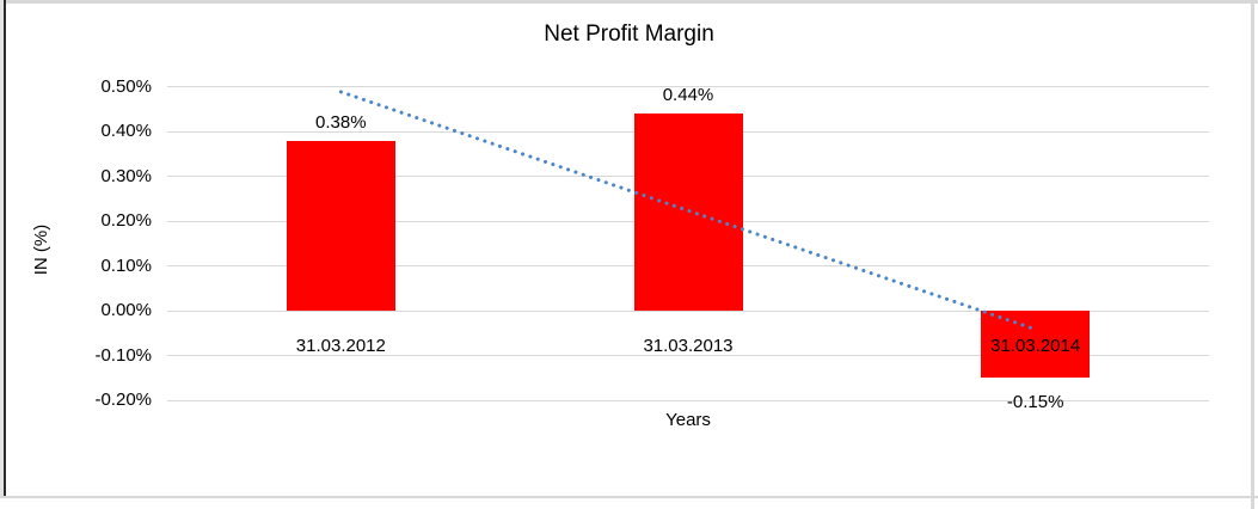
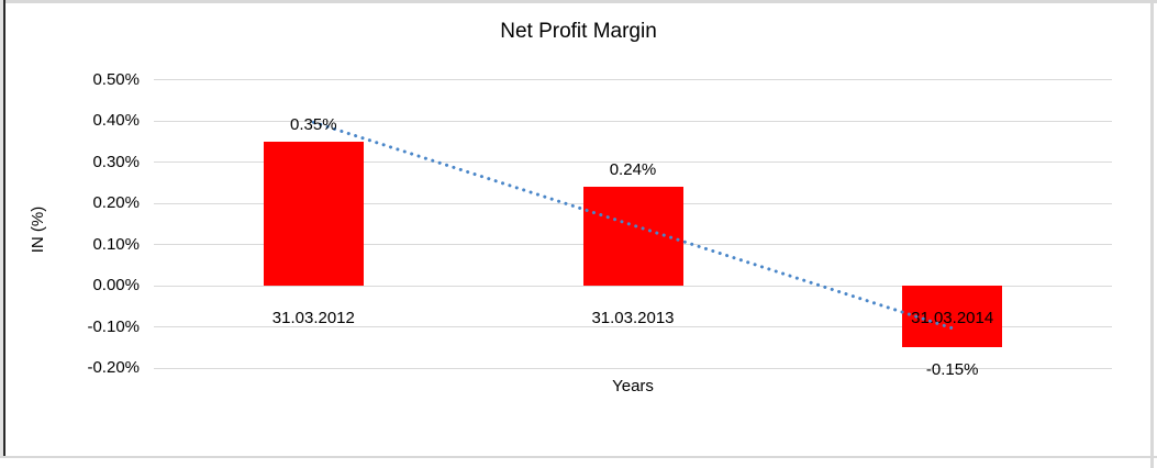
31.03.2012: 0.38% -> 0.35%
31.03.2013: 0.44% -> 0.24%
